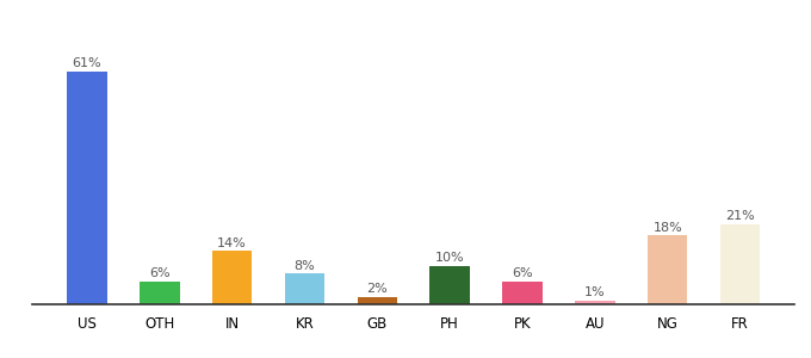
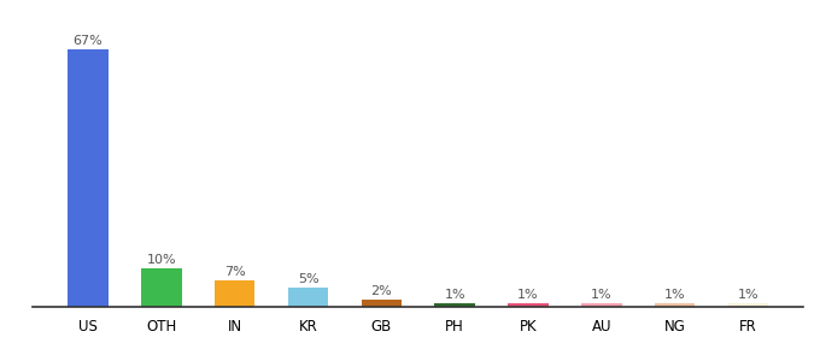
US: 61% -> 67%
OTH: 6% -> 10%
IN: 14% -> 7%
KR: 8% -> 5%
PH: 10% -> 1%
PK: 6% -> 1%
NG: 18% -> 1%
FR: 21% -> 1%
